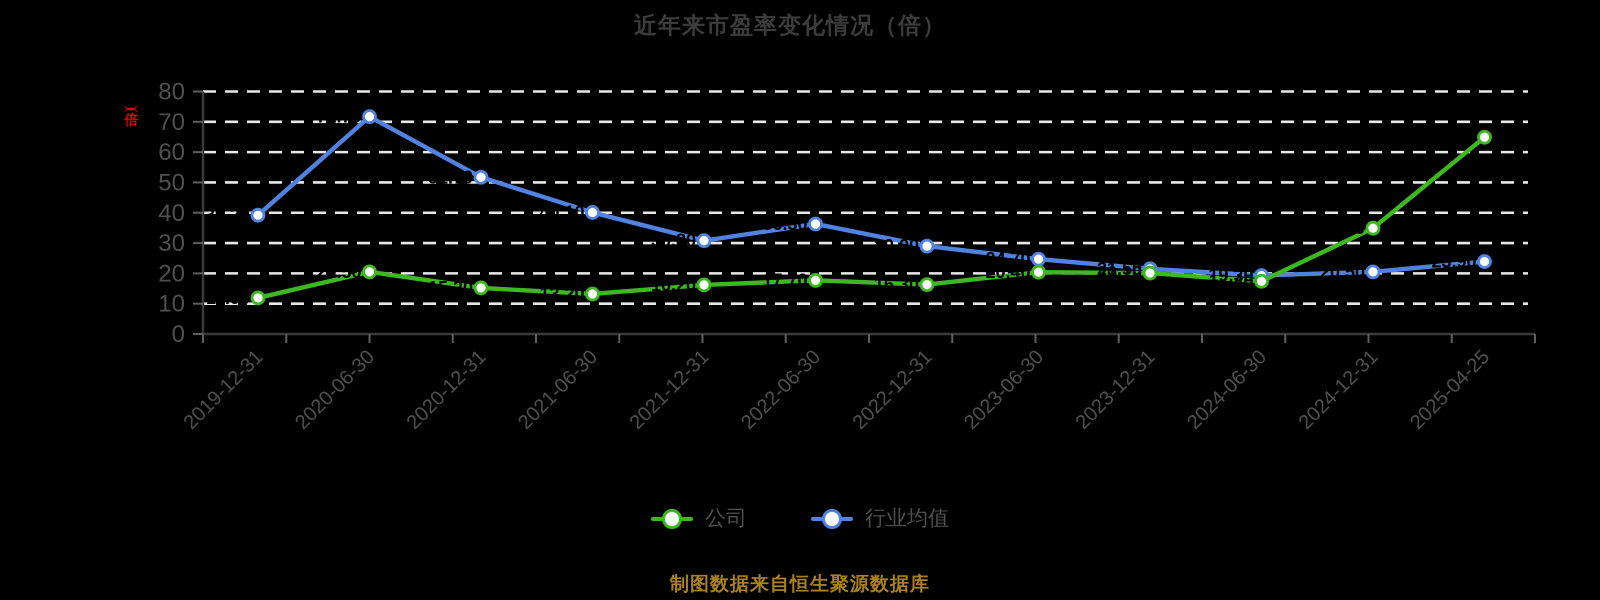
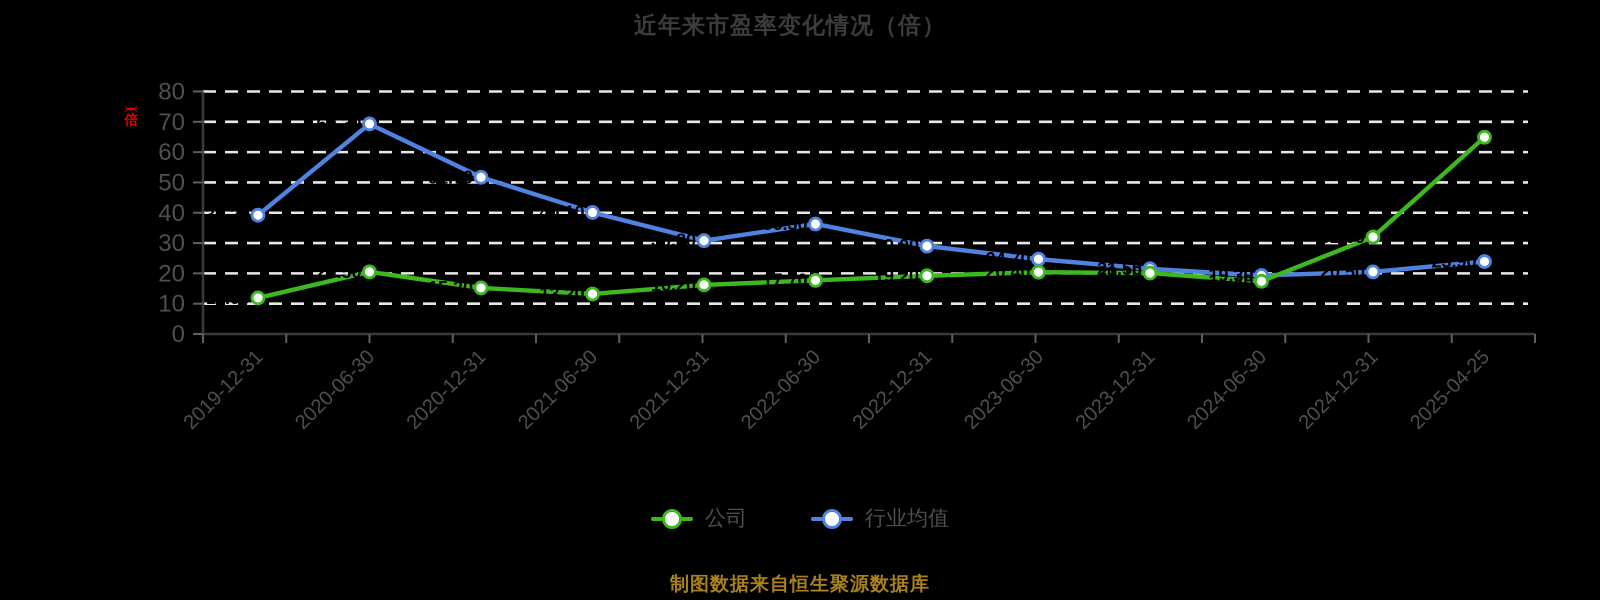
行业均值/2020-06-30: 71.70 -> 69.30
公司/2022-12-31: 16.30 -> 19.20
公司/2024-12-31: 34.90 -> 32.00
